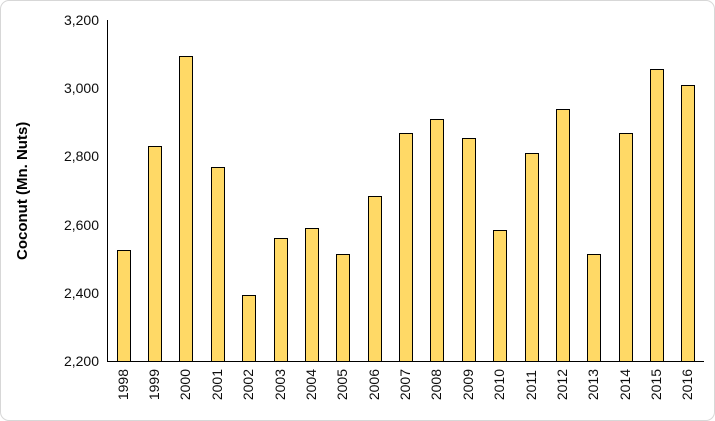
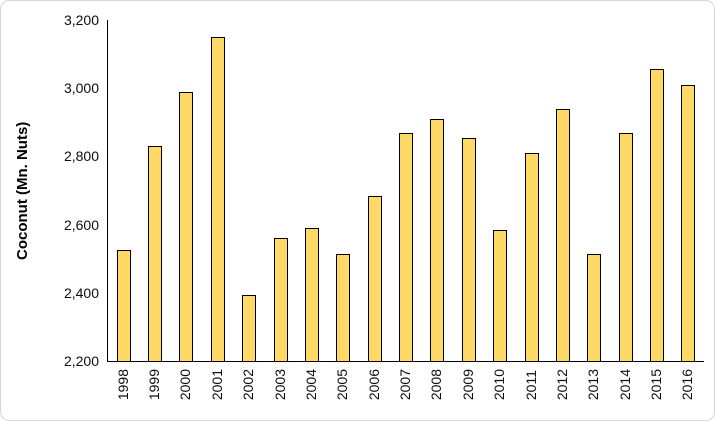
2000: 3100 -> 2990
2001: 2770 -> 3150
